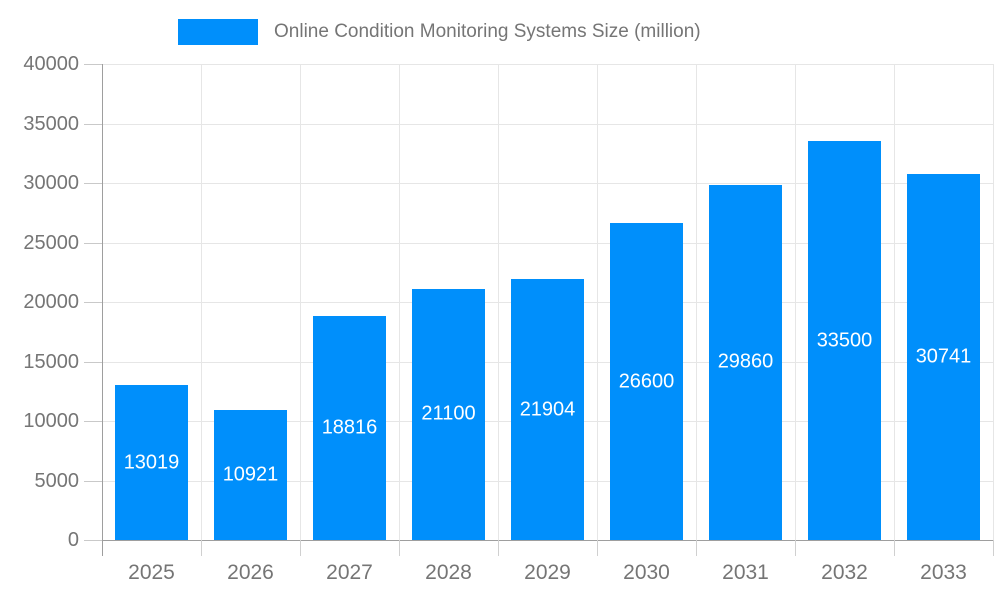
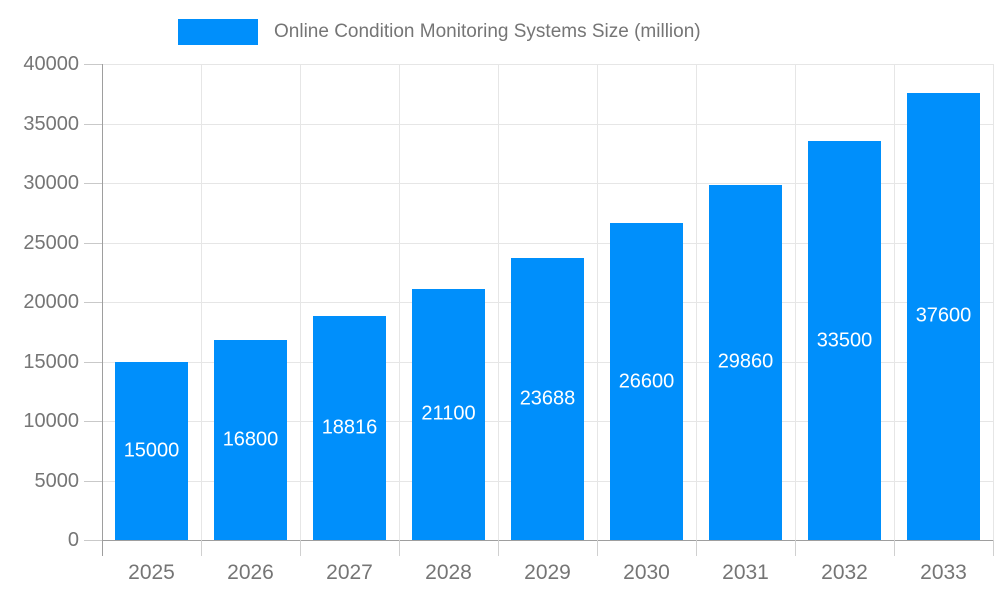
2025: 13019 -> 15000
2026: 10921 -> 16800
2029: 21904 -> 23688
2033: 30741 -> 37600
